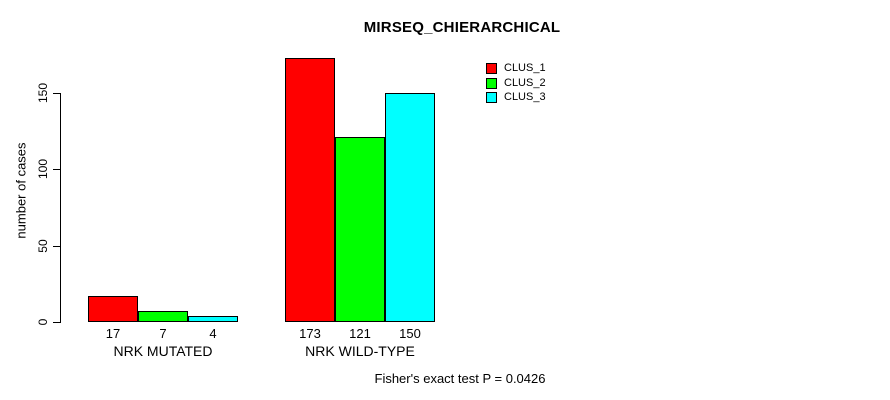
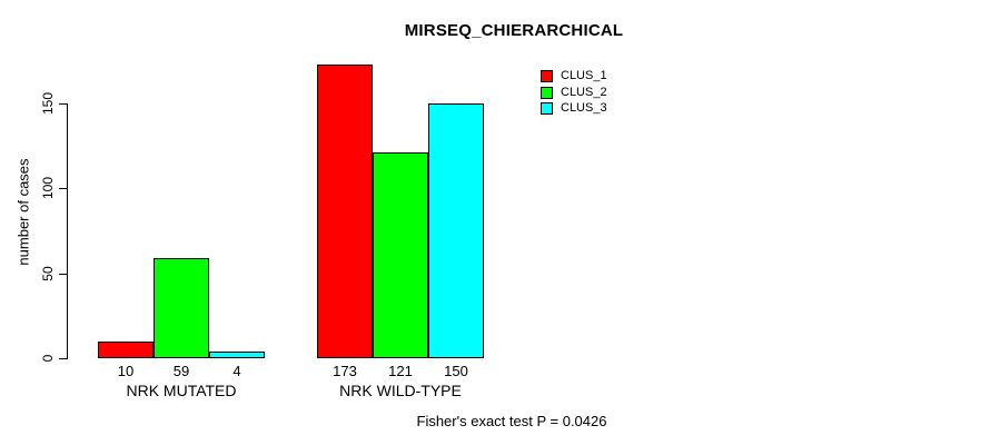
CLUS_1/NRK MUTATED: 17 -> 10
CLUS_2/NRK MUTATED: 7 -> 59
